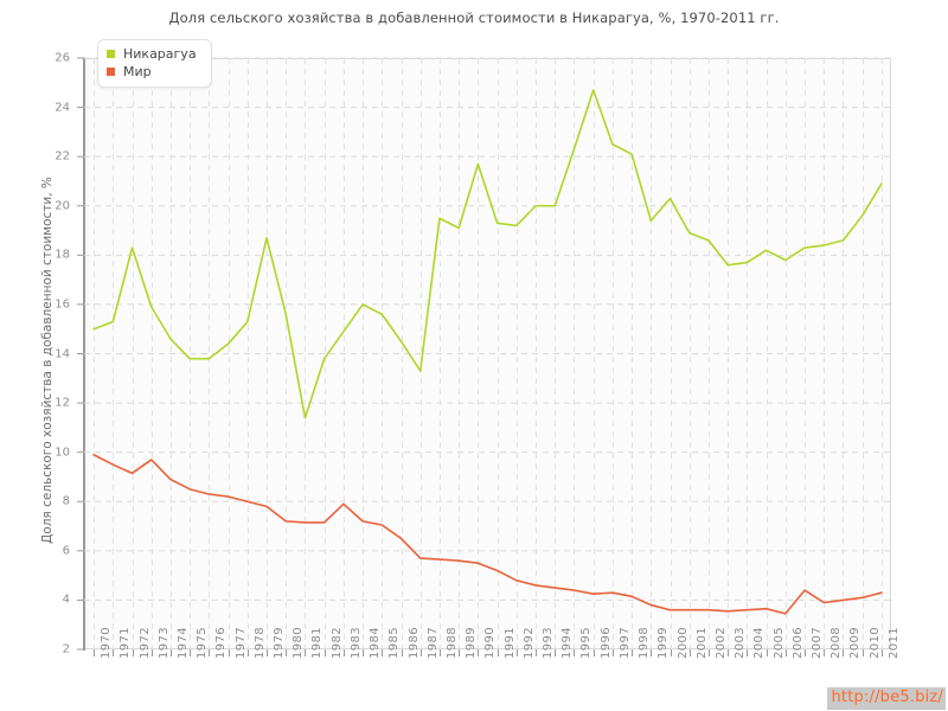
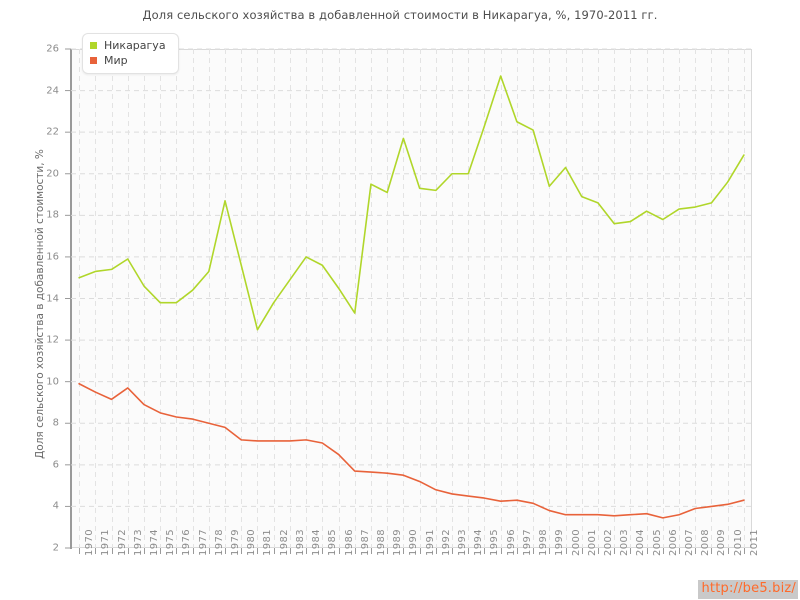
Никарагуа/1972: 18.3 -> 15.4
Никарагуа/1981: 11.4 -> 12.5
Мир/1983: 7.9 -> 7.2
Мир/2007: 4.4 -> 3.6
